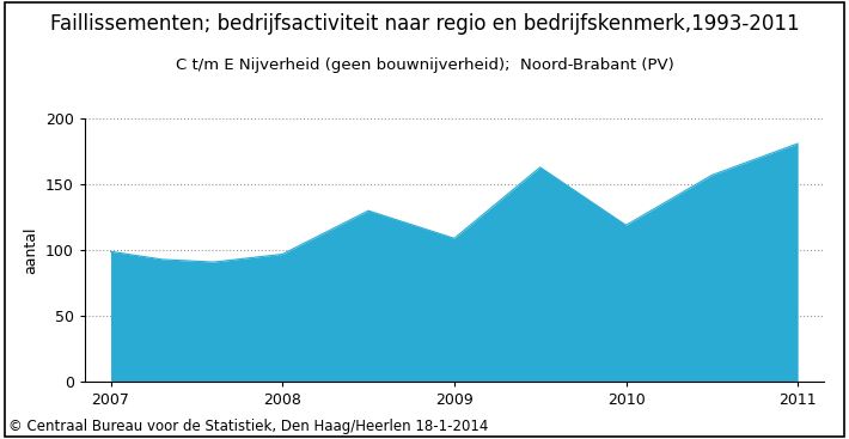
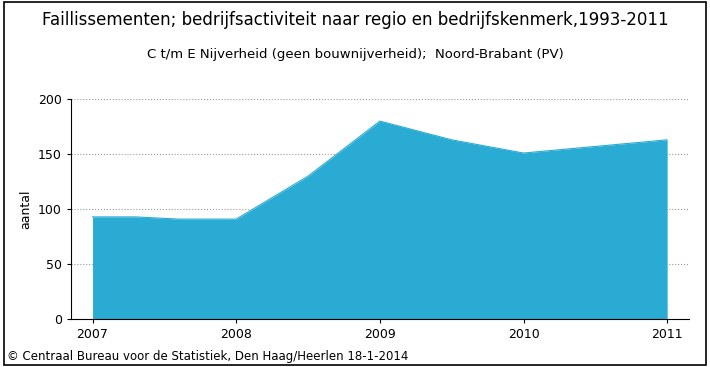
2007: 99 -> 93
2008: 97 -> 91
2009: 109 -> 180
2010: 119 -> 151
2011: 181 -> 163
